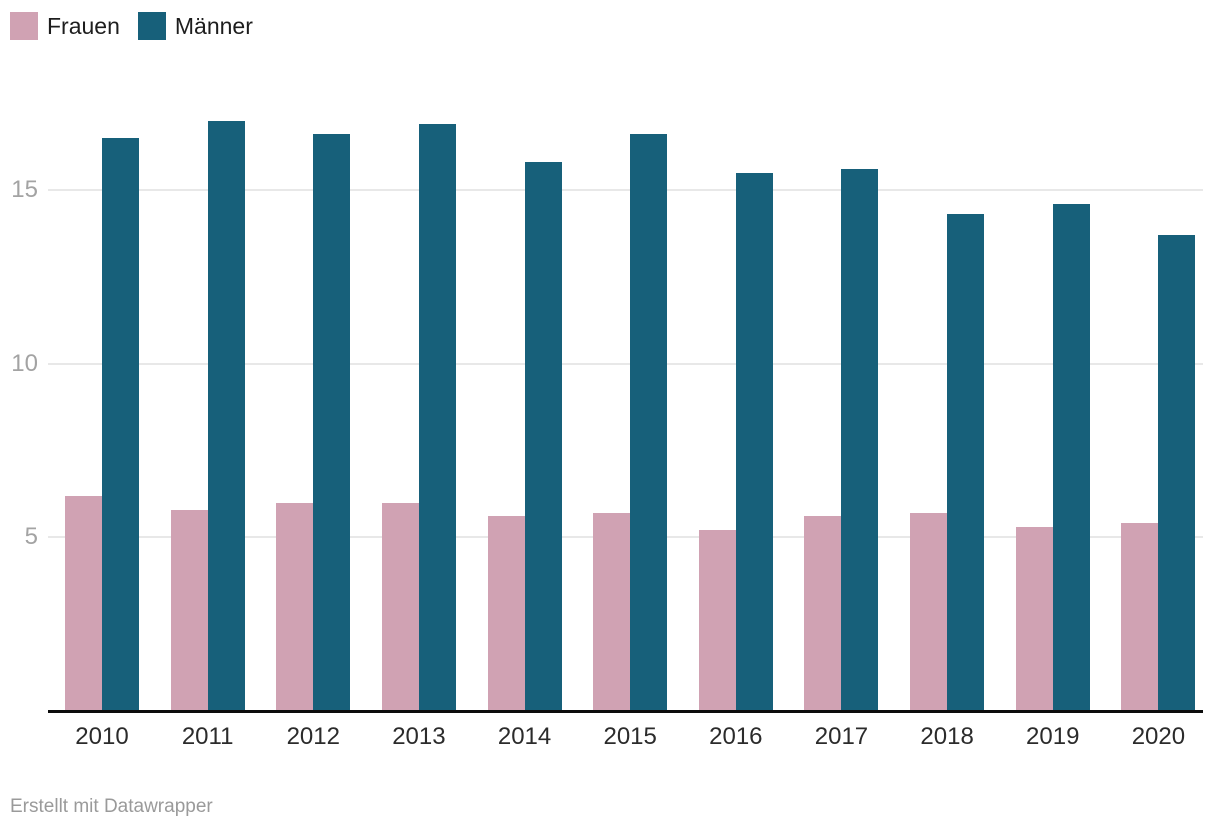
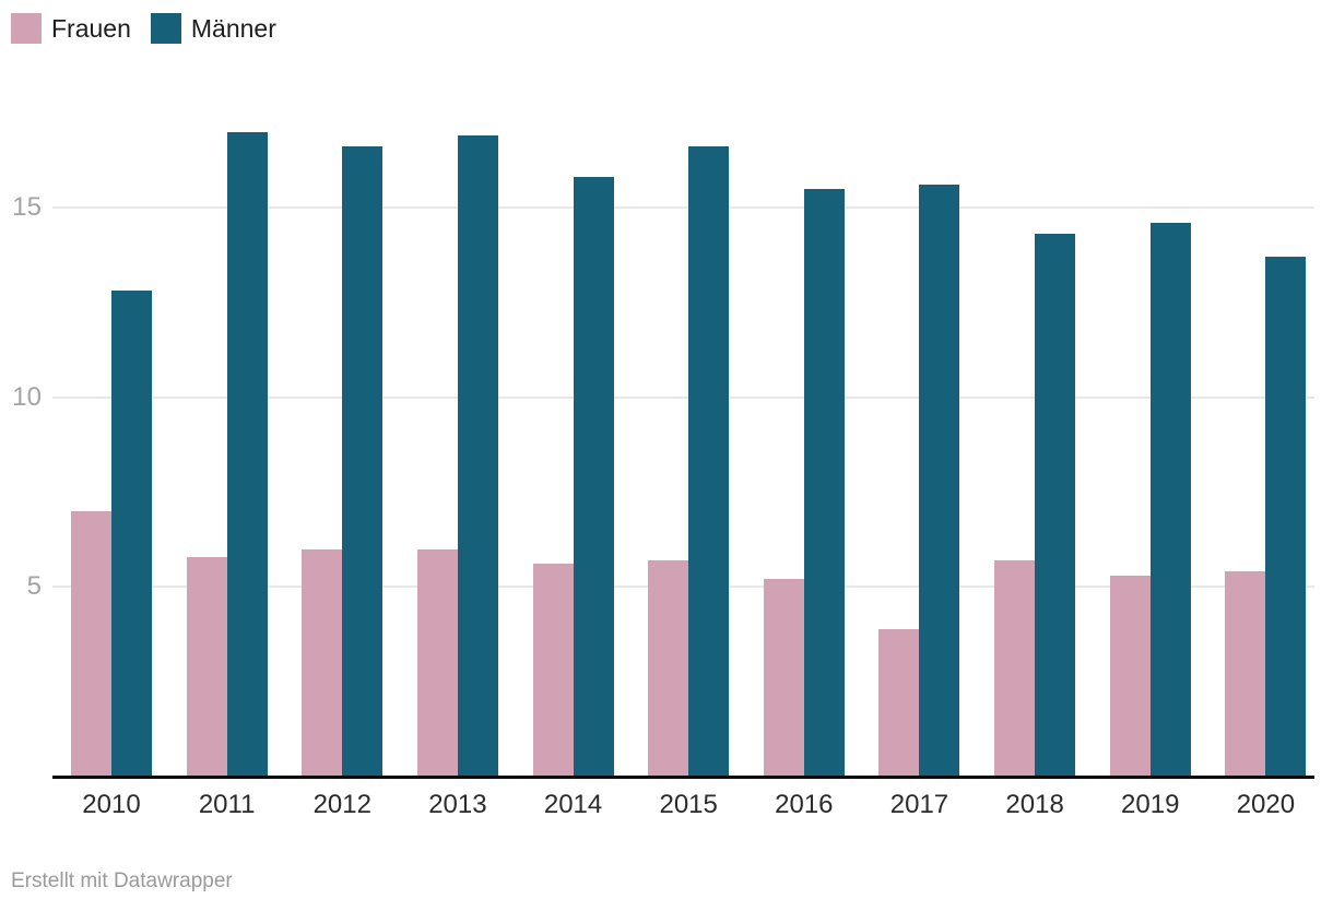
Frauen/2010: 6.2 -> 7.0
Männer/2010: 16.5 -> 12.8
Frauen/2017: 5.6 -> 3.9
